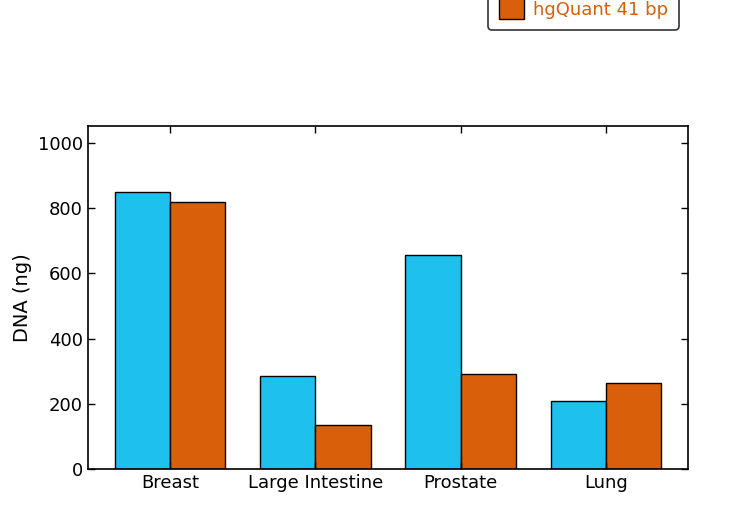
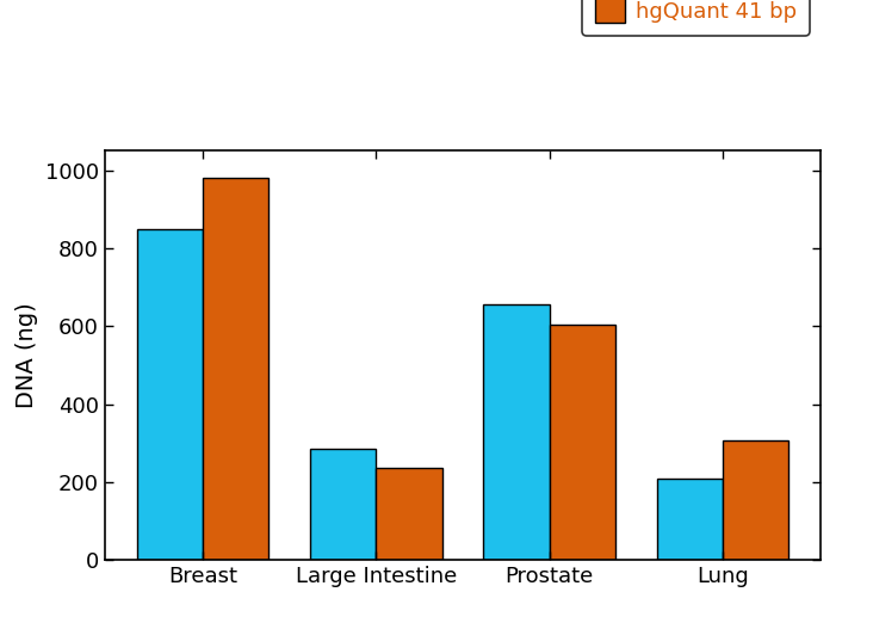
hgQuant 41 bp/Breast: 820 -> 980
hgQuant 41 bp/Large Intestine: 135 -> 235
hgQuant 41 bp/Prostate: 290 -> 603
hgQuant 41 bp/Lung: 265 -> 308
